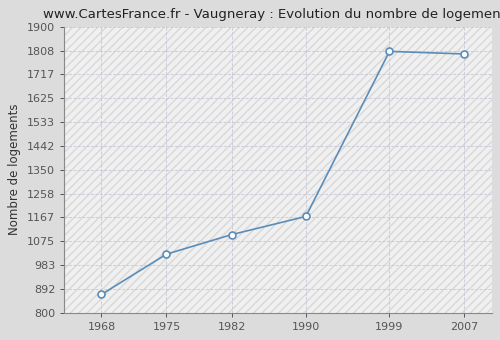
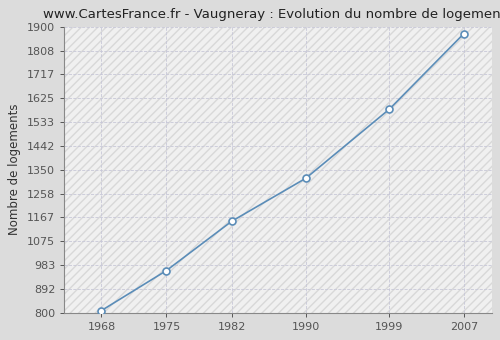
1968: 870 -> 808
1975: 1025 -> 962
1982: 1100 -> 1151
1990: 1170 -> 1317
1999: 1805 -> 1583
2007: 1795 -> 1873
